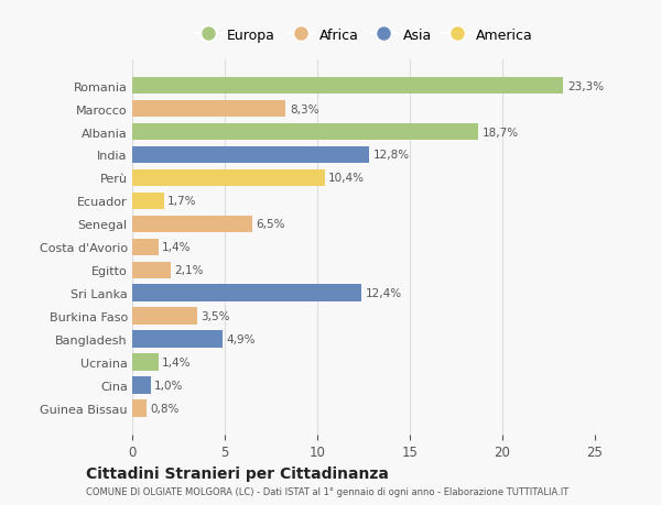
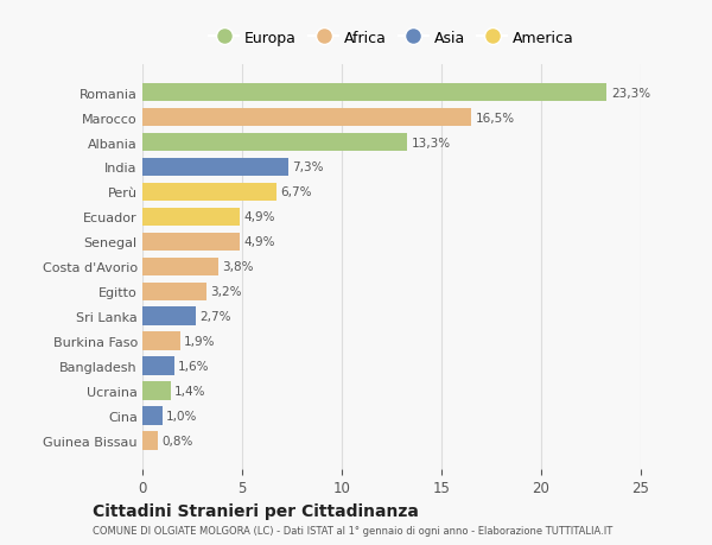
Marocco: 8,3% -> 16,5%
Albania: 18,7% -> 13,3%
India: 12,8% -> 7,3%
Perù: 10,4% -> 6,7%
Ecuador: 1,7% -> 4,9%
Senegal: 6,5% -> 4,9%
Costa d'Avorio: 1,4% -> 3,8%
Egitto: 2,1% -> 3,2%
Sri Lanka: 12,4% -> 2,7%
Burkina Faso: 3,5% -> 1,9%
Bangladesh: 4,9% -> 1,6%
